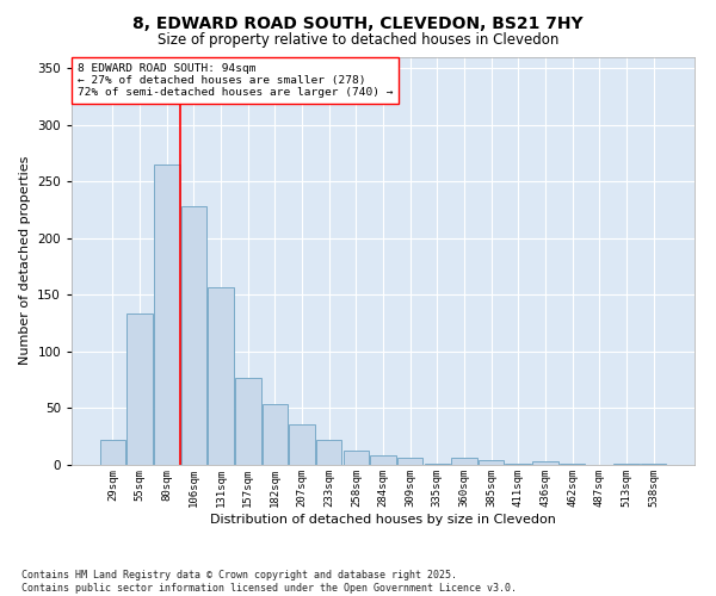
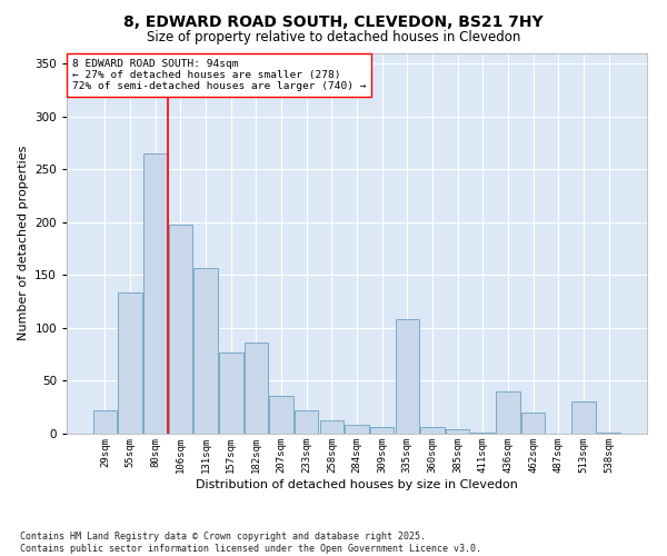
106sqm: 228 -> 198
182sqm: 54 -> 86
335sqm: 1 -> 108
436sqm: 3 -> 40
462sqm: 1 -> 20
513sqm: 1 -> 30
